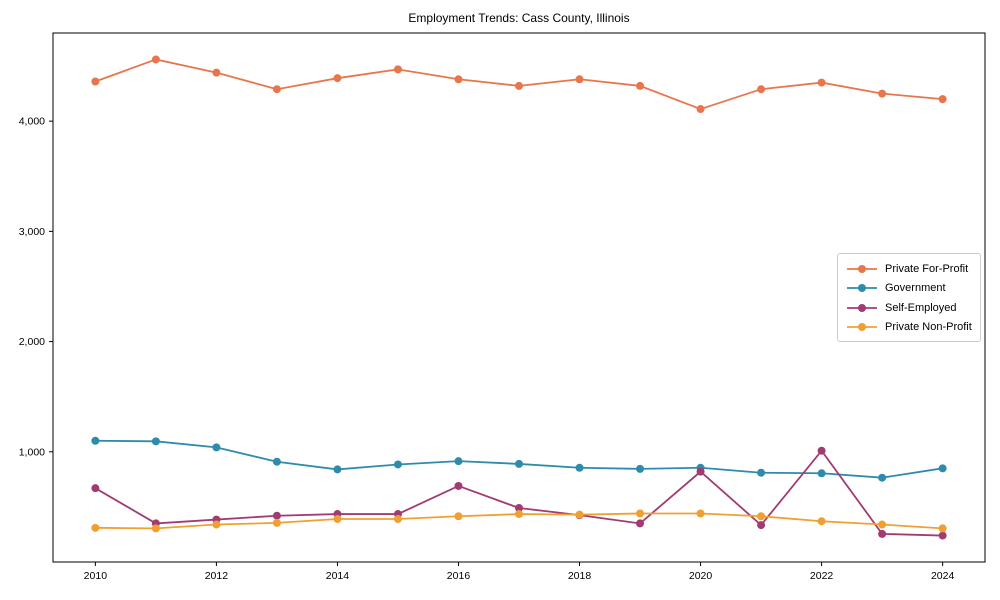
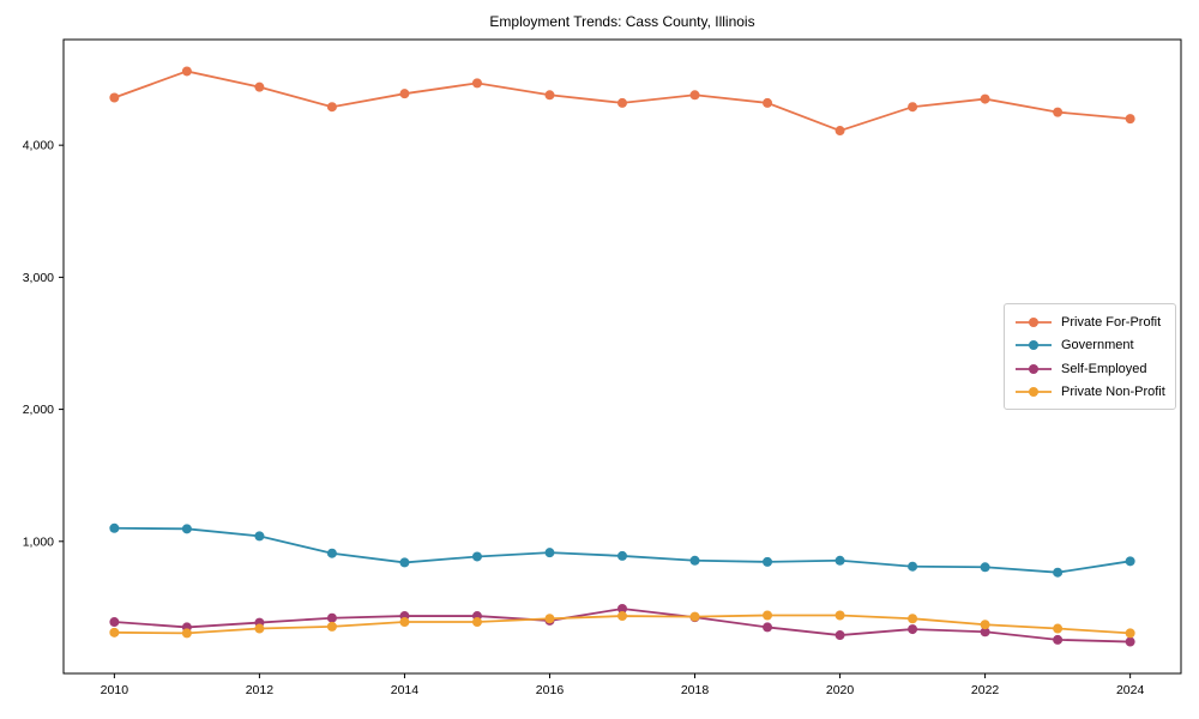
Self-Employed/2010: 670 -> 390
Self-Employed/2016: 690 -> 400
Self-Employed/2020: 820 -> 290
Self-Employed/2022: 1010 -> 320
